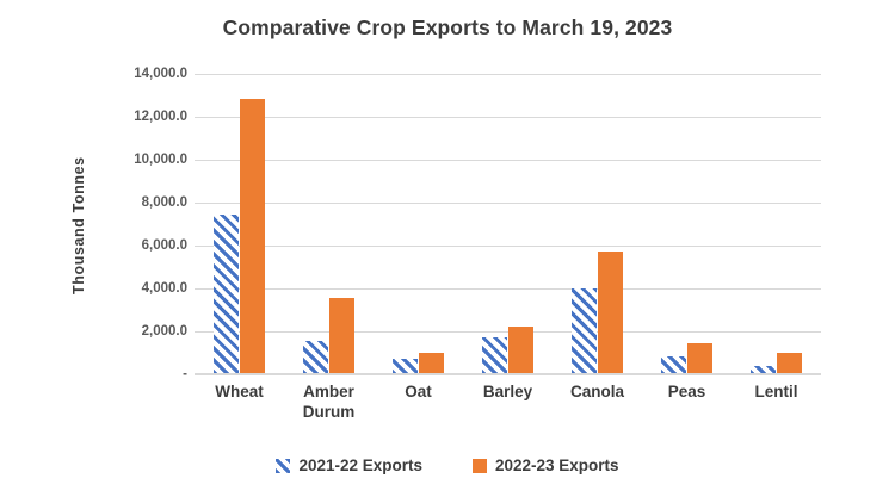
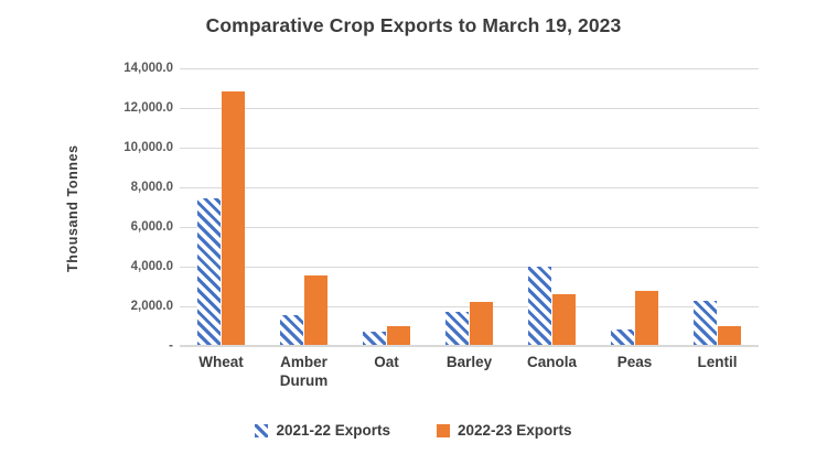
2022-23 Exports/Canola: 5700 -> 2600
2022-23 Exports/Peas: 1400 -> 2800
2021-22 Exports/Lentil: 400 -> 2300
